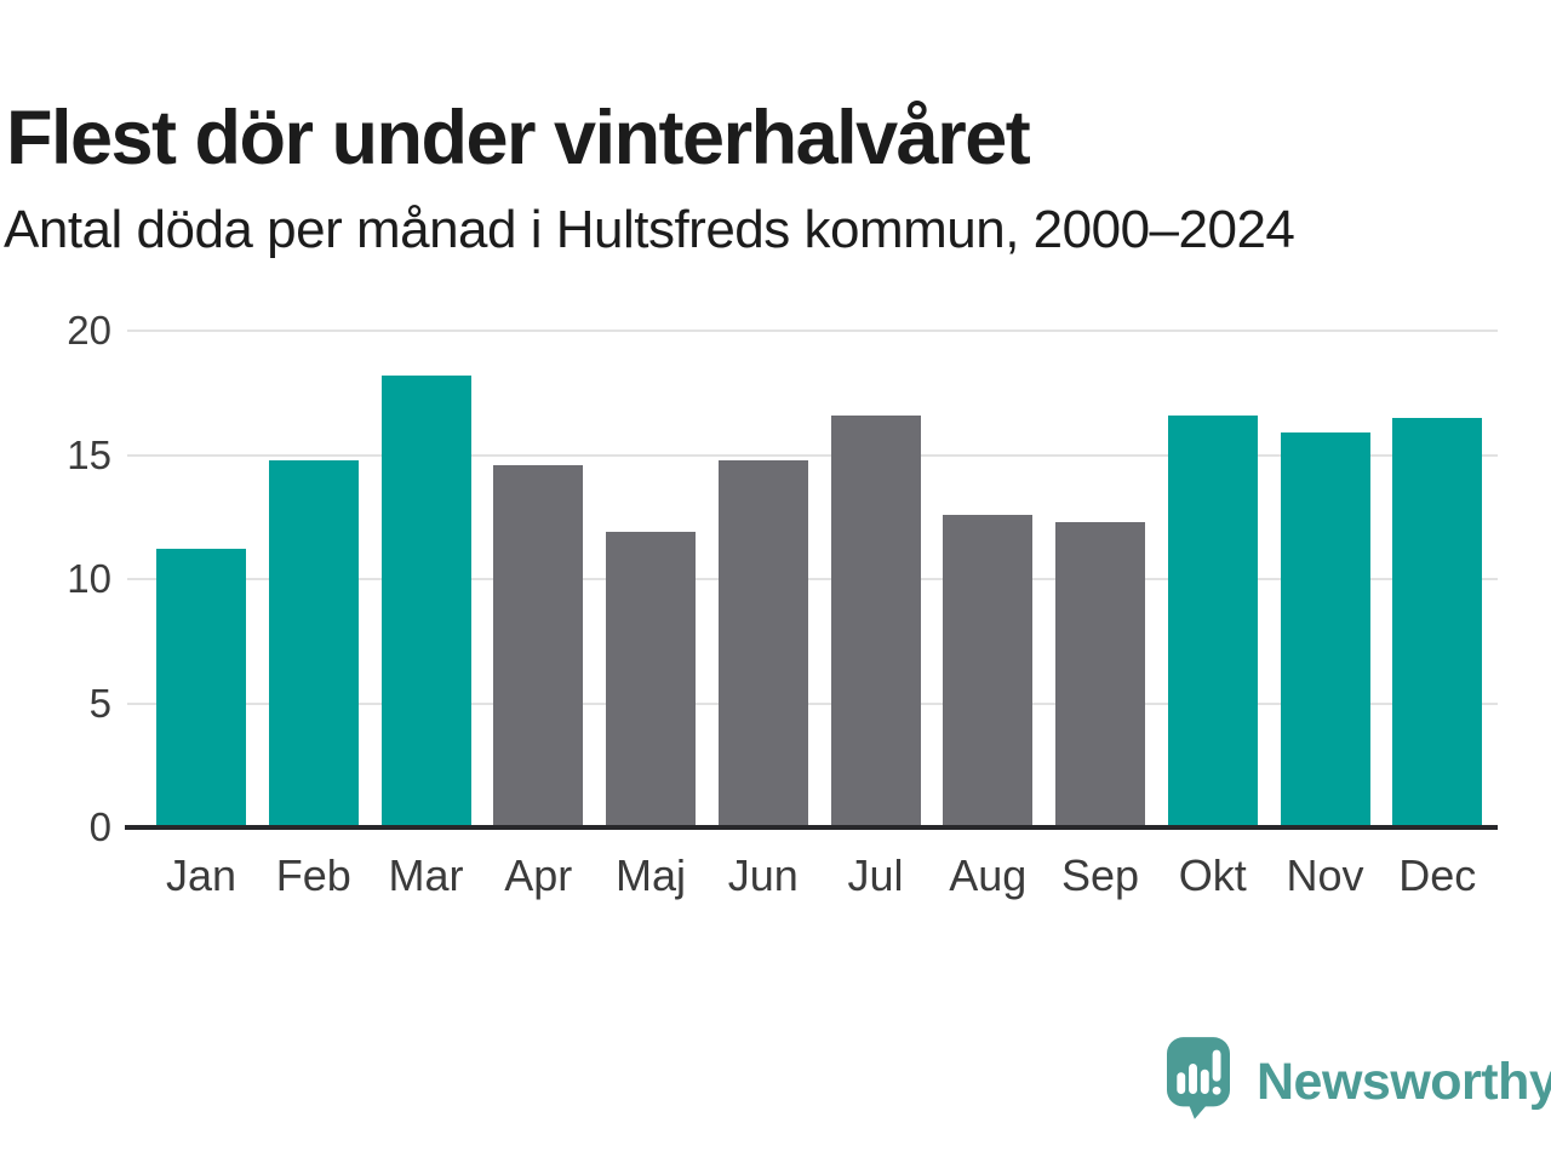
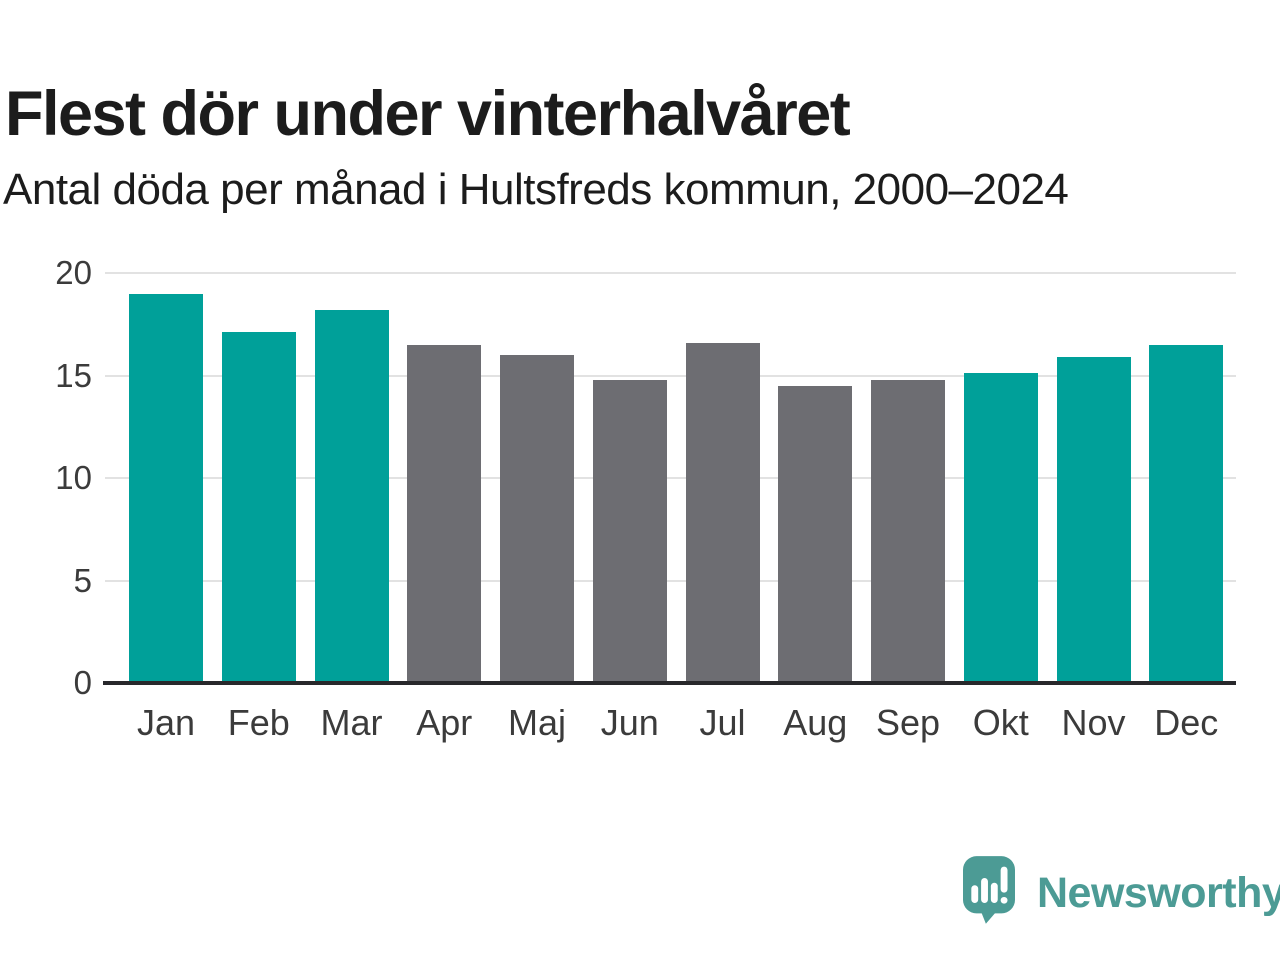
Jan: 11.2 -> 19.0
Feb: 14.8 -> 17.1
Apr: 14.6 -> 16.5
Maj: 11.9 -> 16.0
Aug: 12.6 -> 14.5
Sep: 12.3 -> 14.8
Okt: 16.6 -> 15.1
